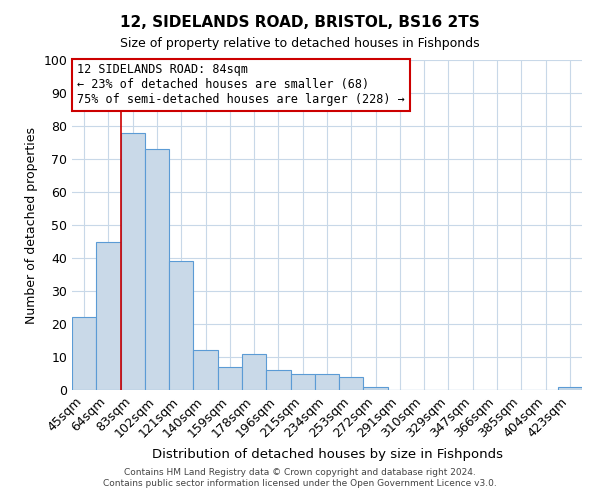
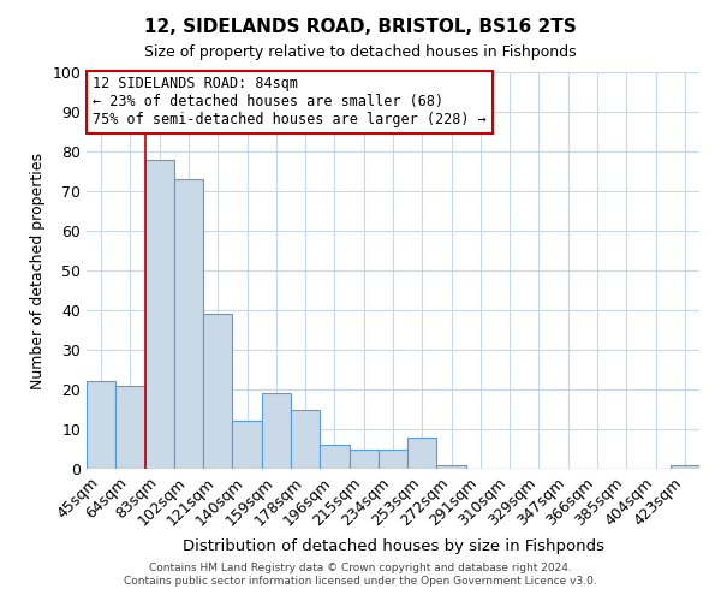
64sqm: 45 -> 21
159sqm: 7 -> 19
178sqm: 11 -> 15
253sqm: 4 -> 8
